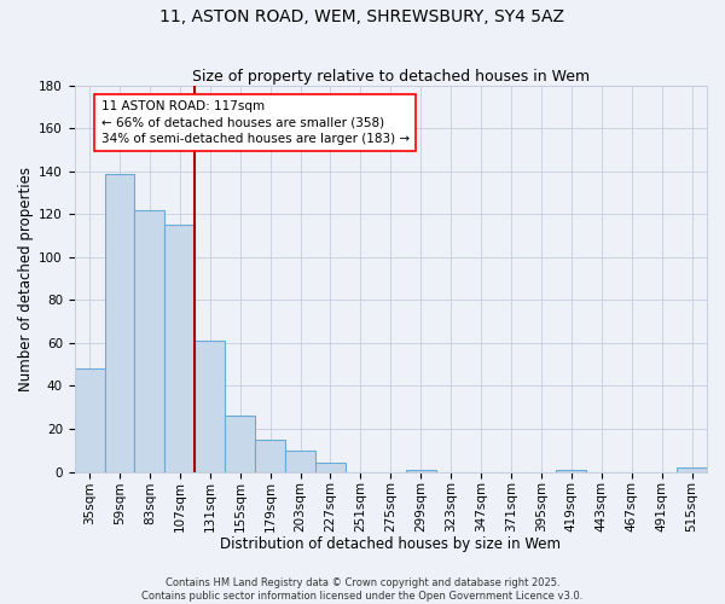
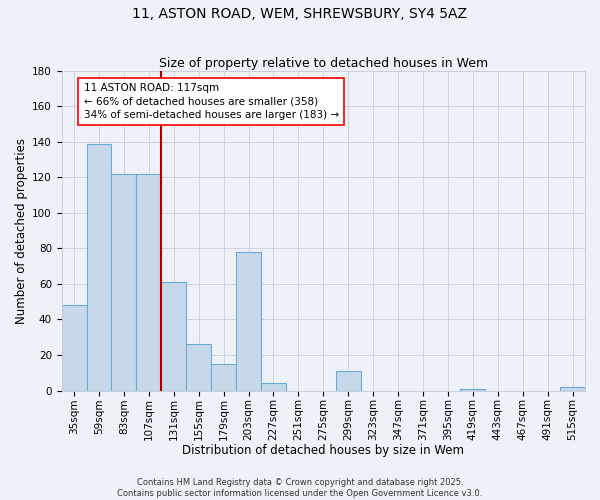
107sqm: 115 -> 122
203sqm: 10 -> 78
299sqm: 1 -> 11
